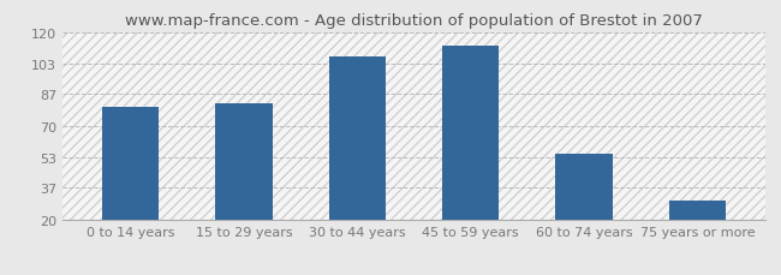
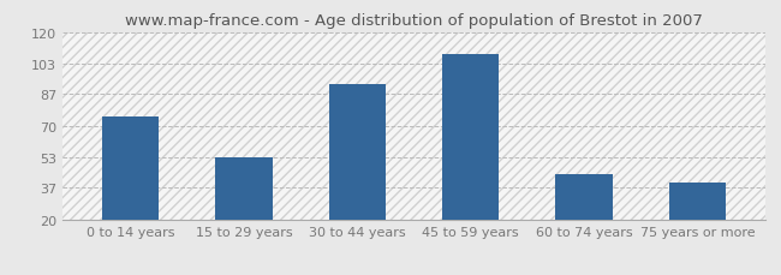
0 to 14 years: 80 -> 75
15 to 29 years: 82 -> 53
30 to 44 years: 107 -> 92
45 to 59 years: 113 -> 108
60 to 74 years: 55 -> 44
75 years or more: 30 -> 40
